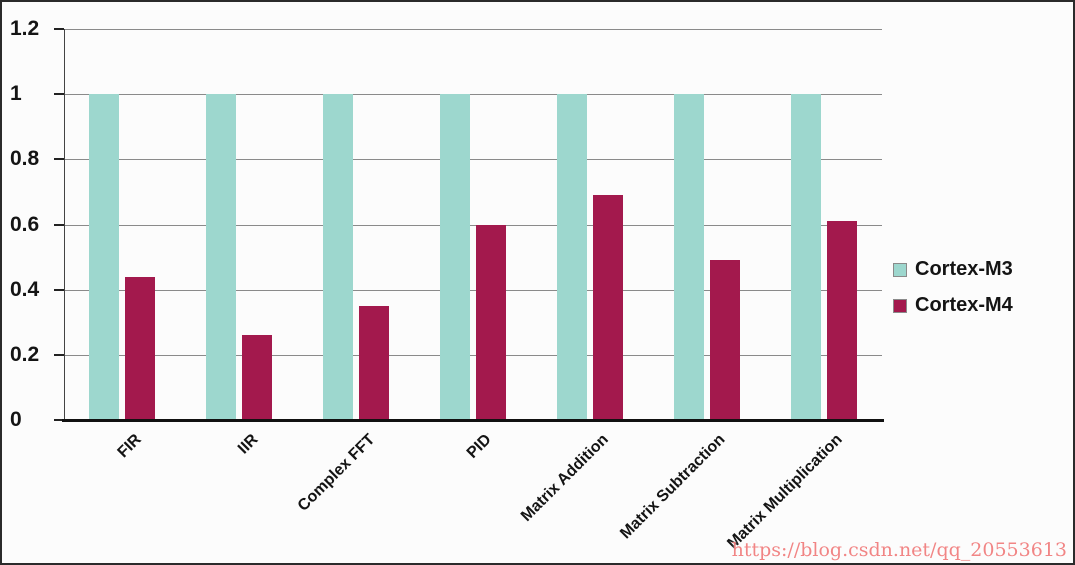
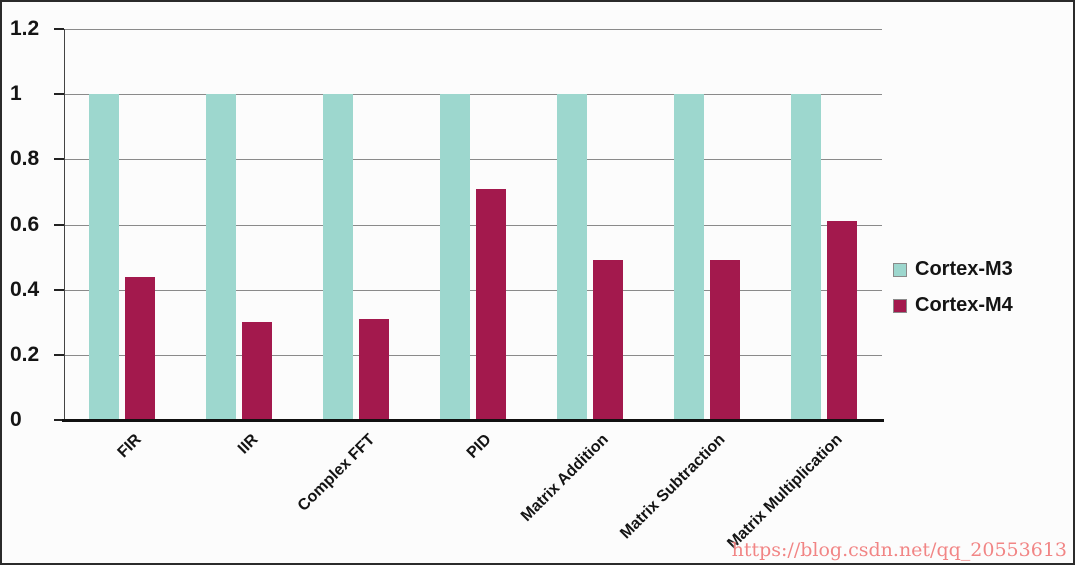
Cortex-M4/IIR: 0.26 -> 0.30
Cortex-M4/Complex FFT: 0.35 -> 0.31
Cortex-M4/PID: 0.60 -> 0.71
Cortex-M4/Matrix Addition: 0.69 -> 0.49
